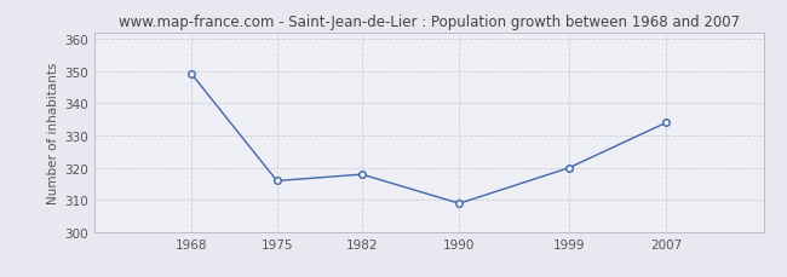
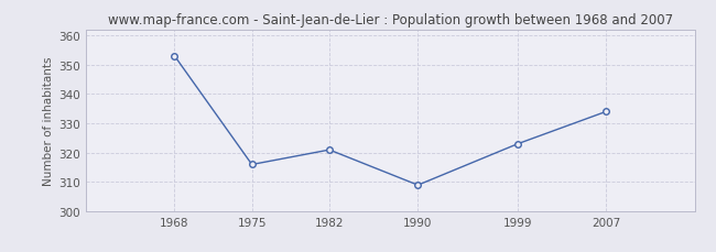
1968: 349 -> 353
1982: 318 -> 321
1999: 320 -> 323
